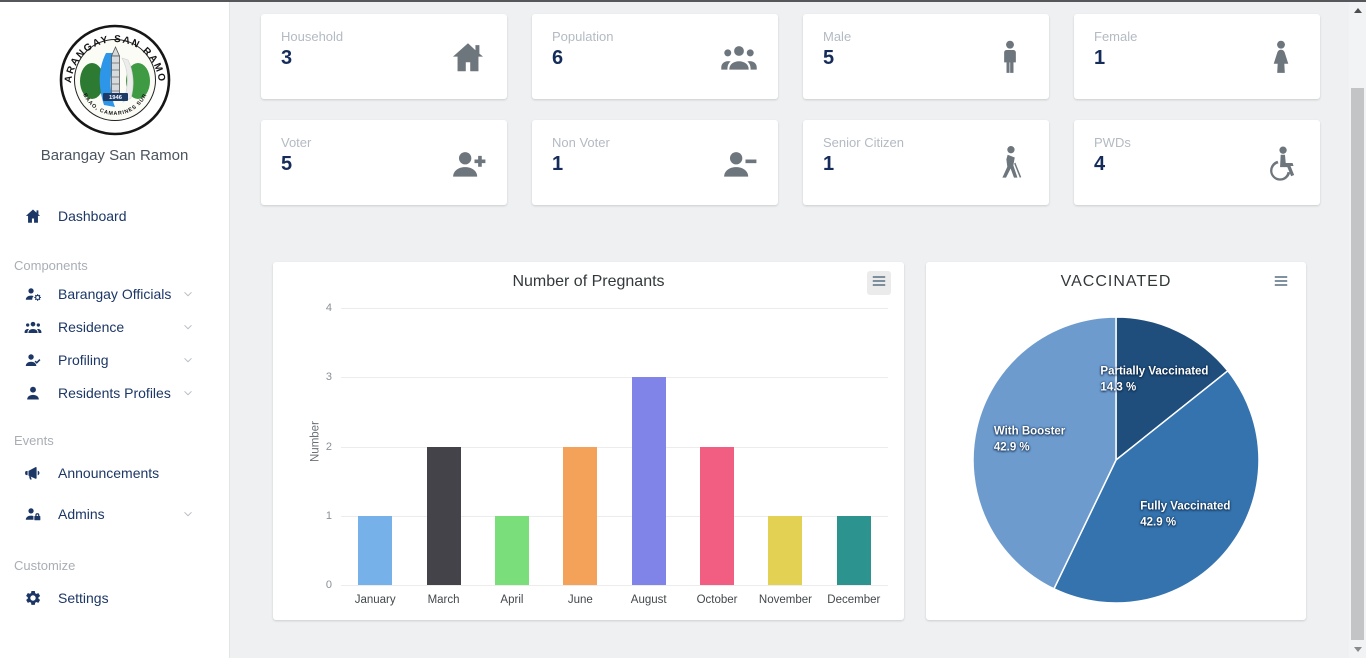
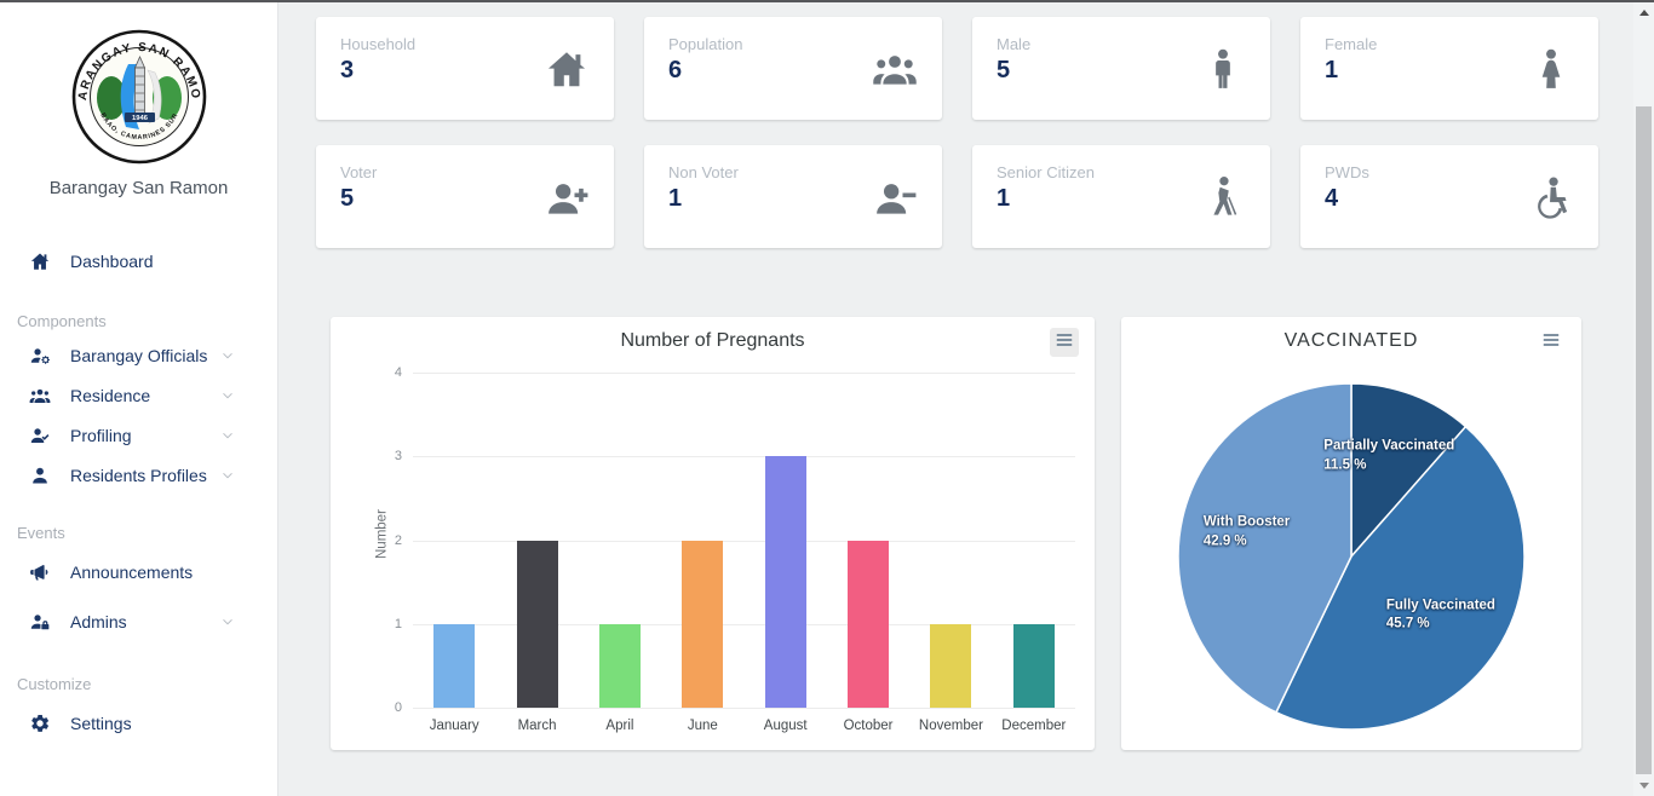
VACCINATED/Partially Vaccinated: 14.3 -> 11.5
VACCINATED/Fully Vaccinated: 42.9 -> 45.7
